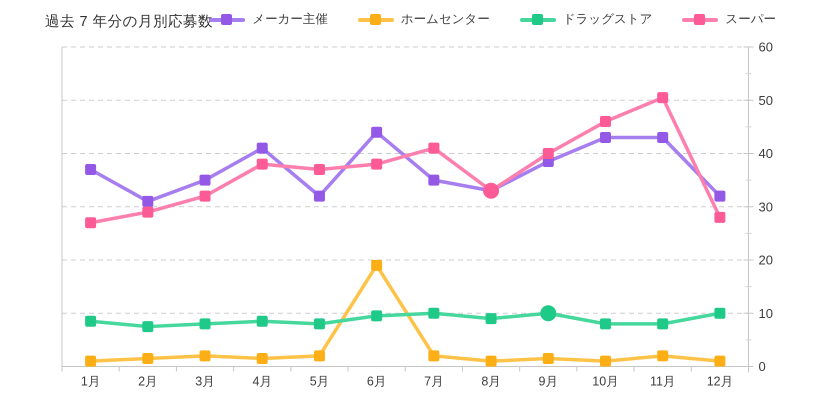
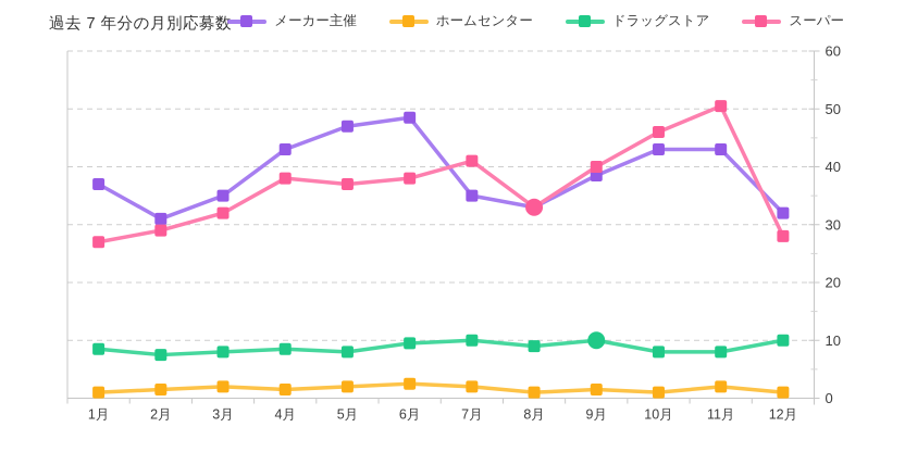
メーカー主催/4月: 41 -> 43
メーカー主催/5月: 32 -> 47
メーカー主催/6月: 44 -> 48
ホームセンター/6月: 19 -> 2
